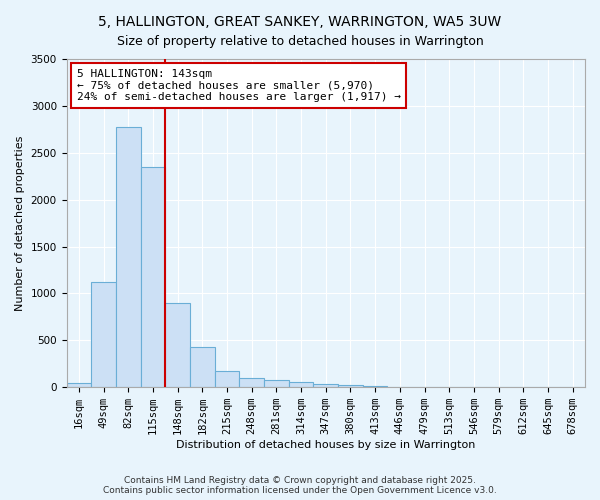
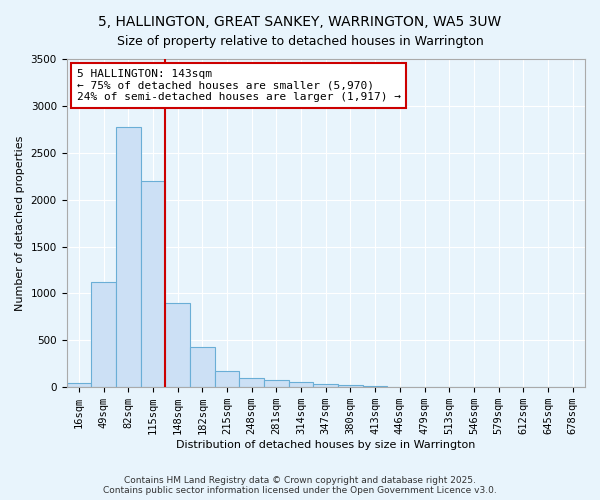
115sqm: 2350 -> 2200
